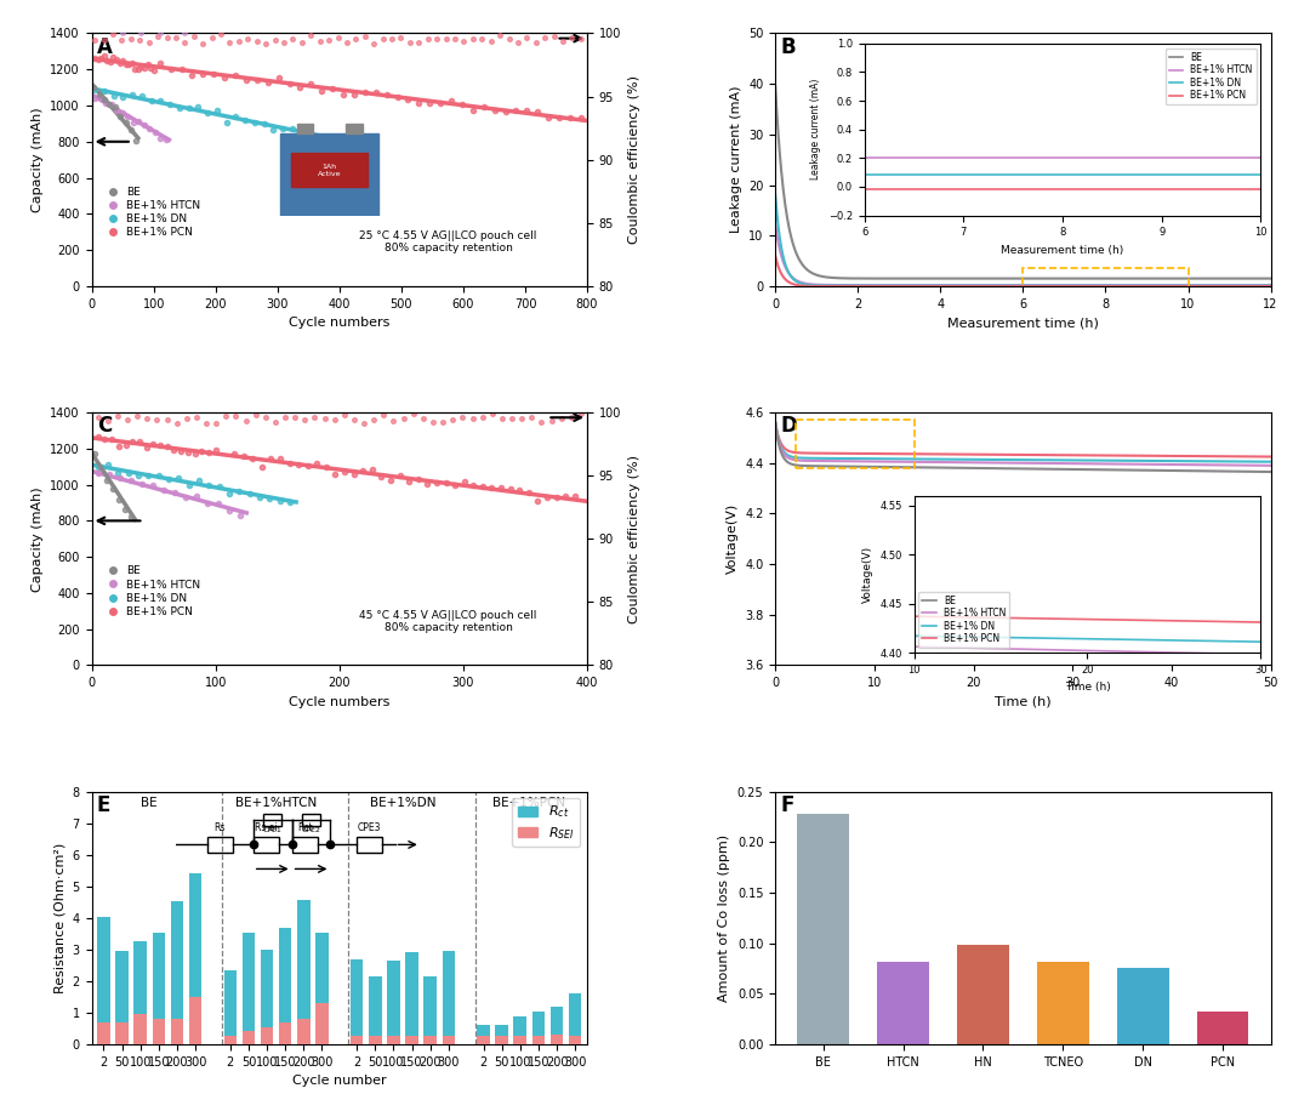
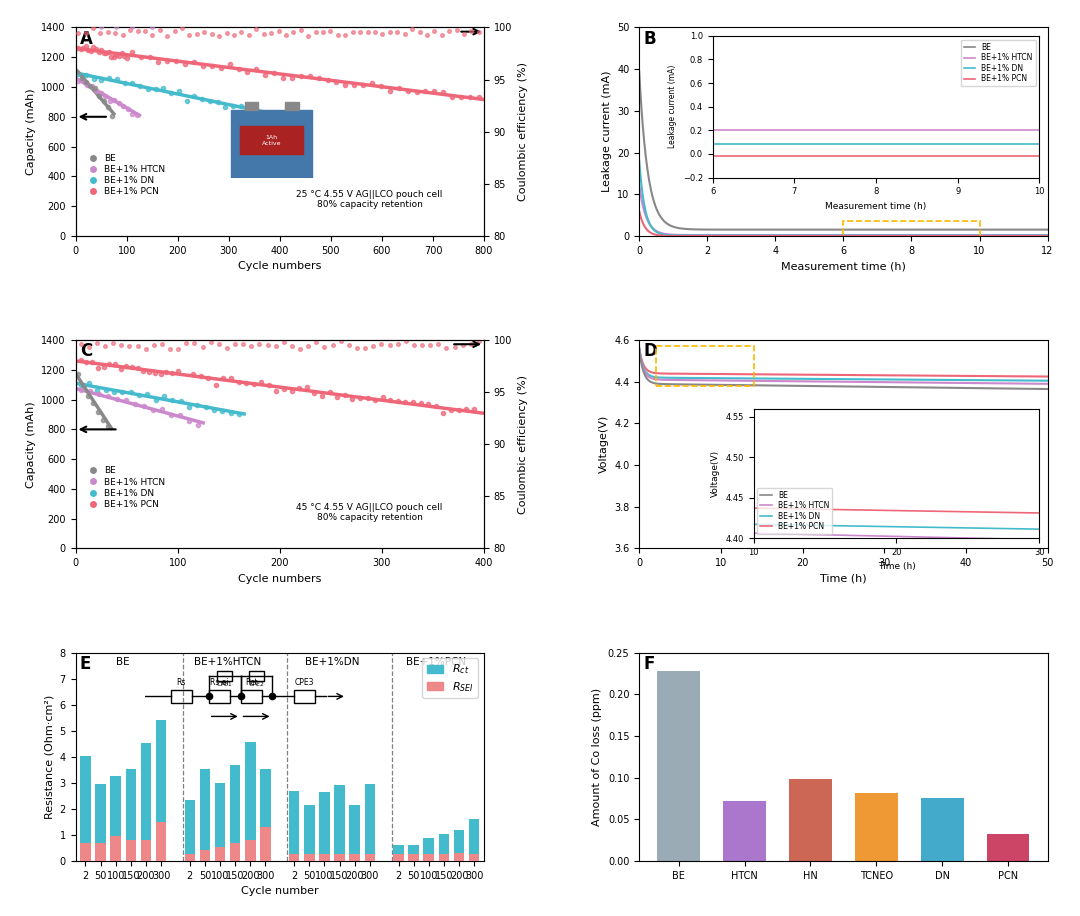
HTCN: 0.082 -> 0.072
